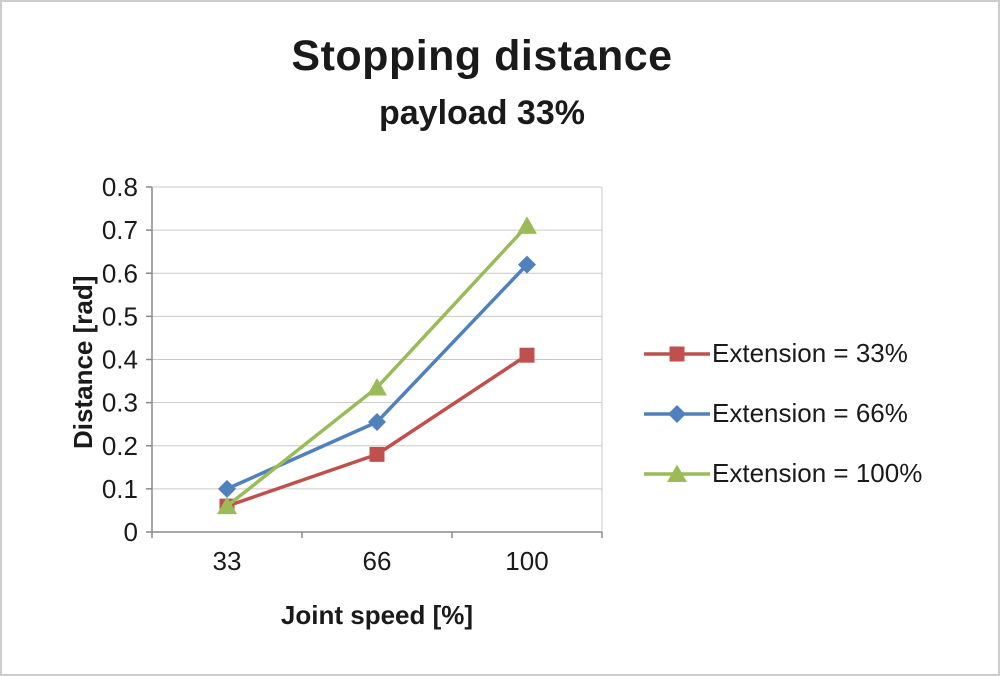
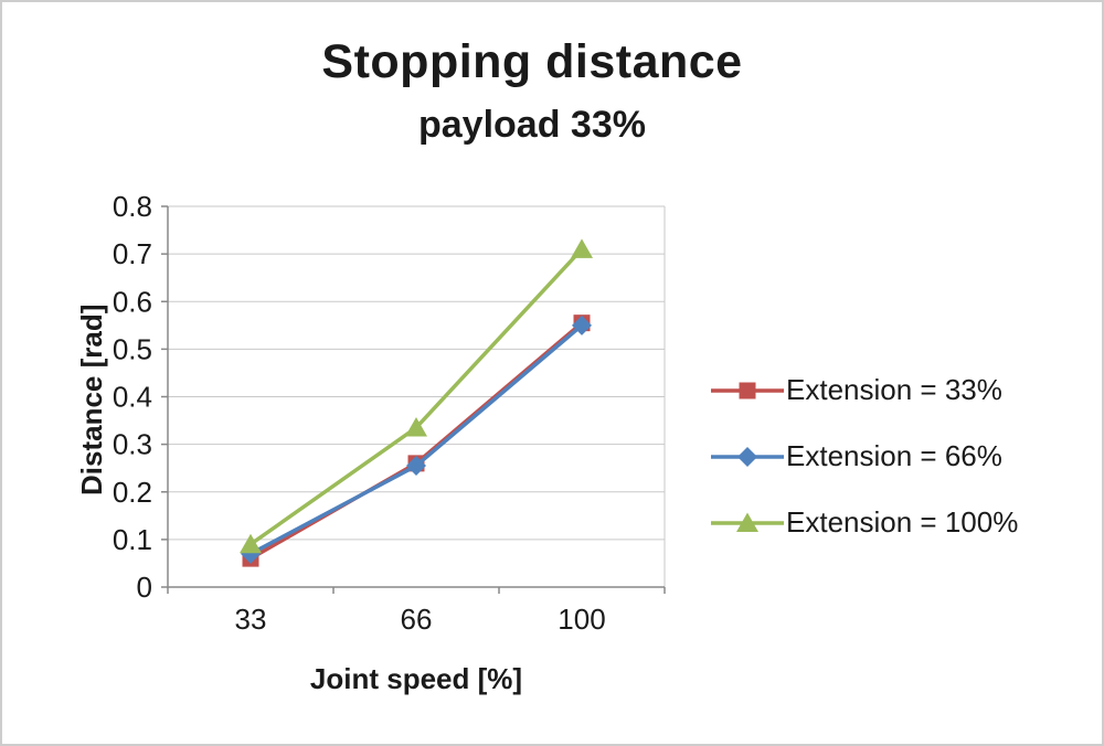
Extension = 66%/33: 0.10 -> 0.07
Extension = 100%/33: 0.06 -> 0.09
Extension = 33%/66: 0.18 -> 0.26
Extension = 33%/100: 0.41 -> 0.56
Extension = 66%/100: 0.62 -> 0.55
